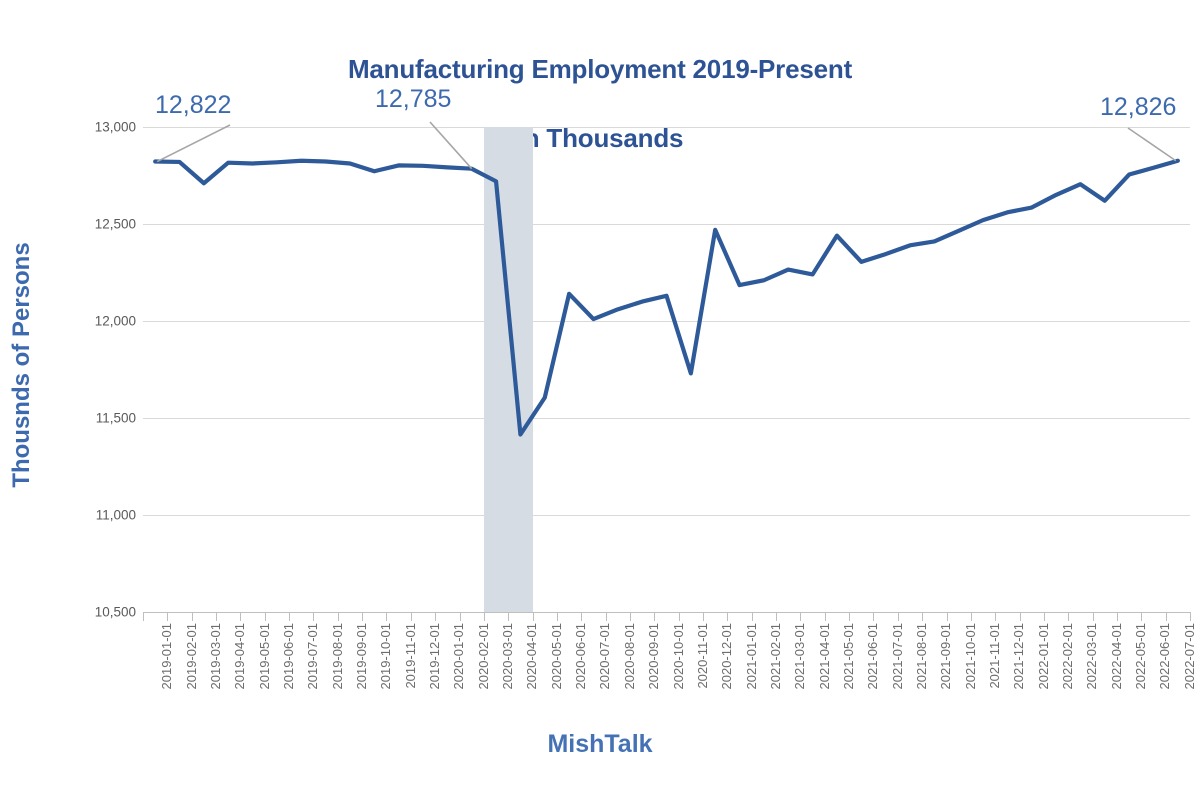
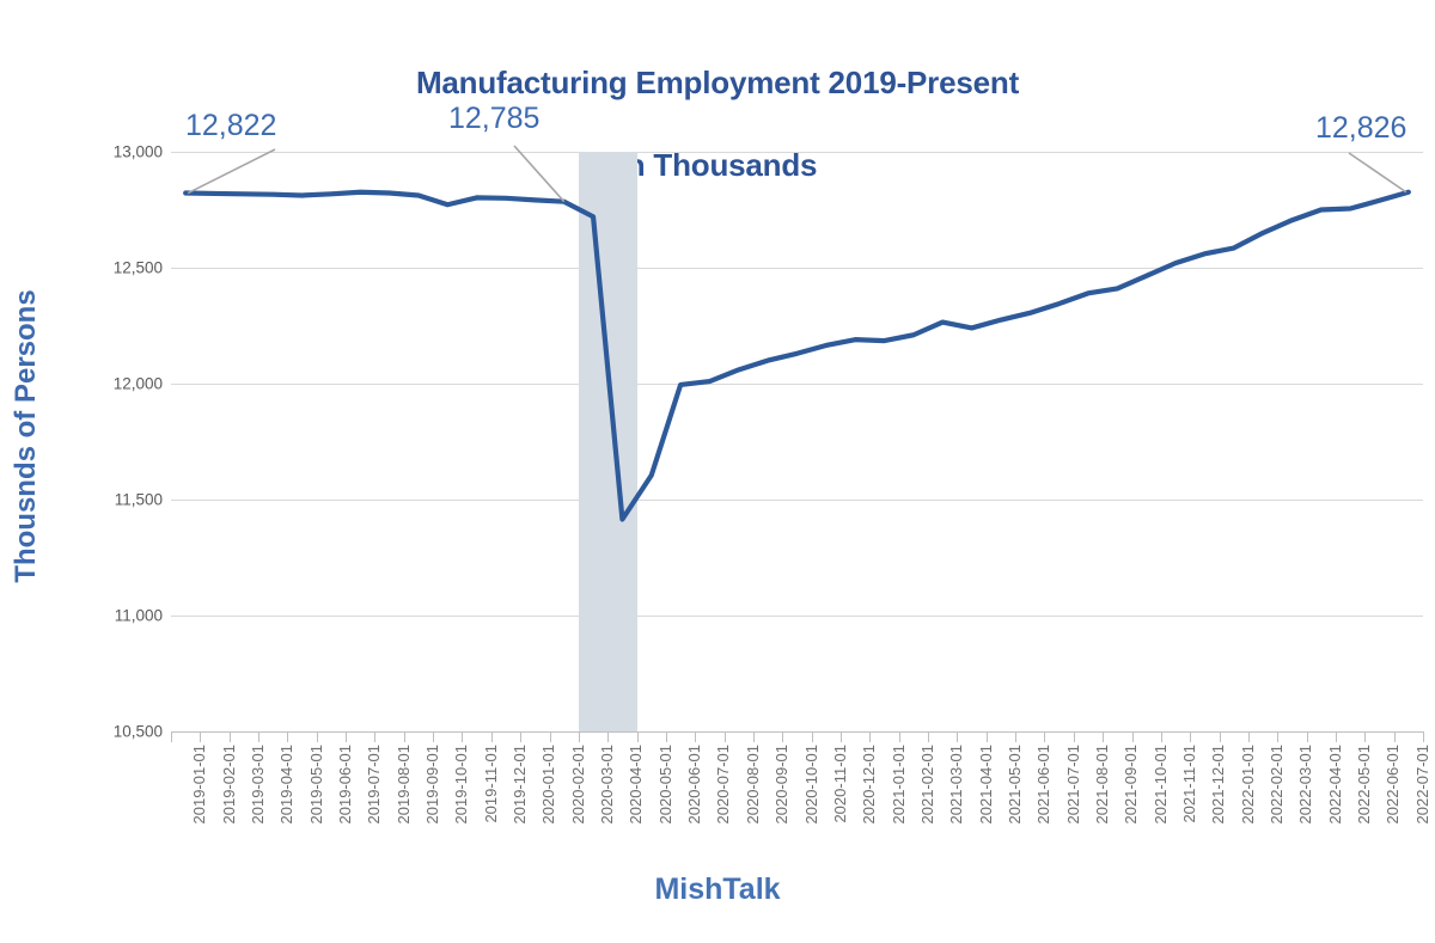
2019-03-01: 12710 -> 12820
2020-06-01: 12140 -> 12000
2020-11-01: 11730 -> 12160
2020-12-01: 12470 -> 12190
2021-05-01: 12440 -> 12280
2022-04-01: 12620 -> 12750
